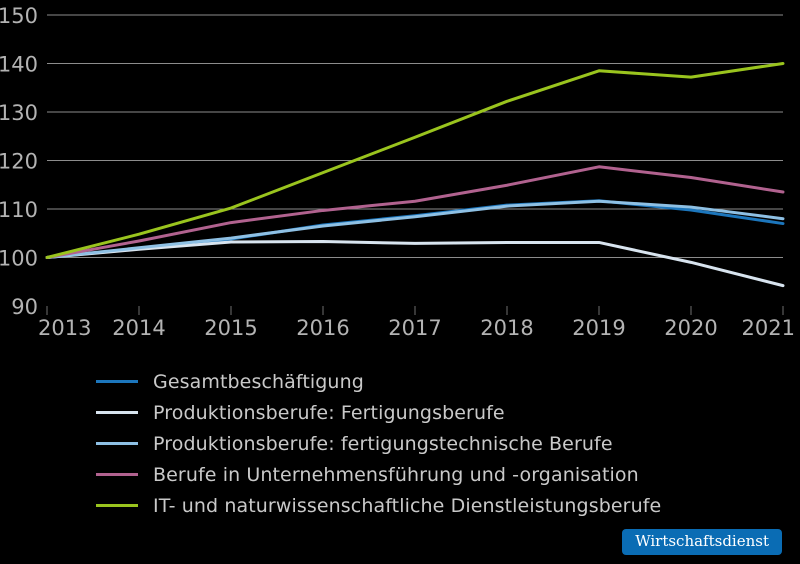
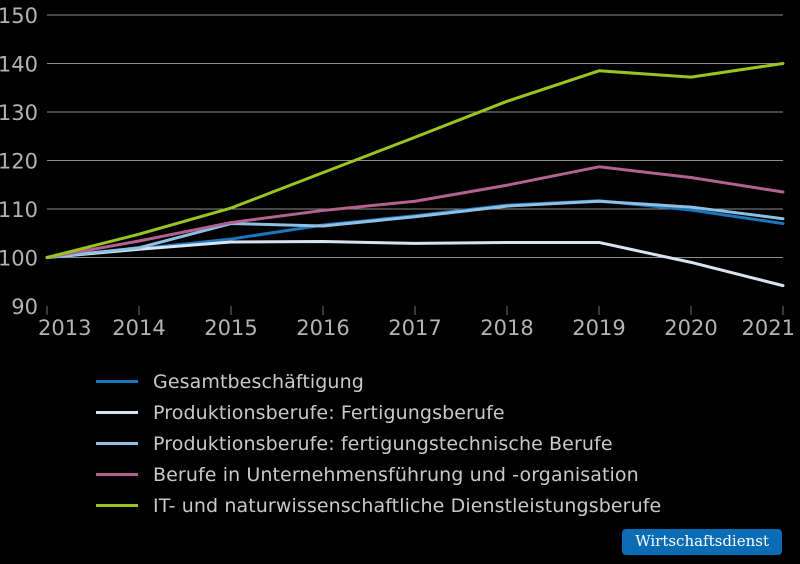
Produktionsberufe: fertigungstechnische Berufe/2015: 104 -> 107
